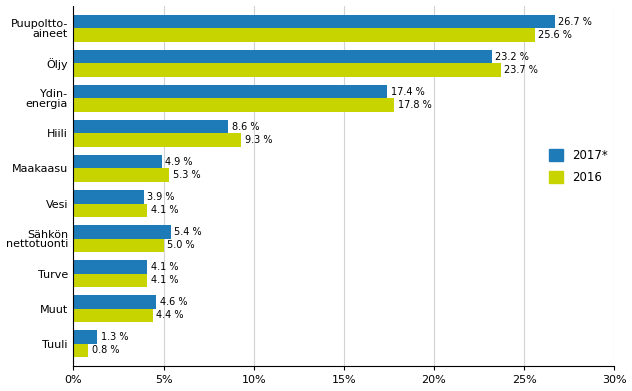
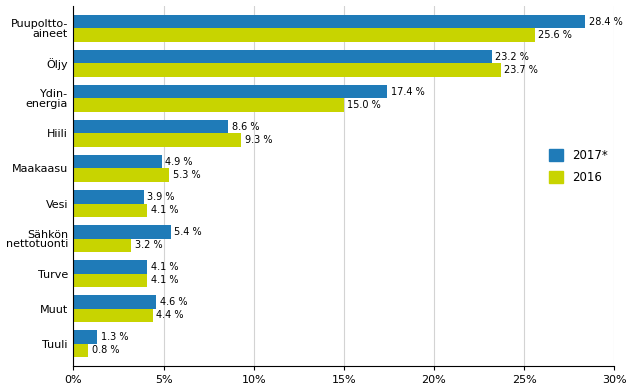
2017*/Puupoltto- aineet: 26.7 -> 28.4
2016/Ydin- energia: 17.8 -> 15.0
2016/Sähkön nettotuonti: 5.0 -> 3.2
